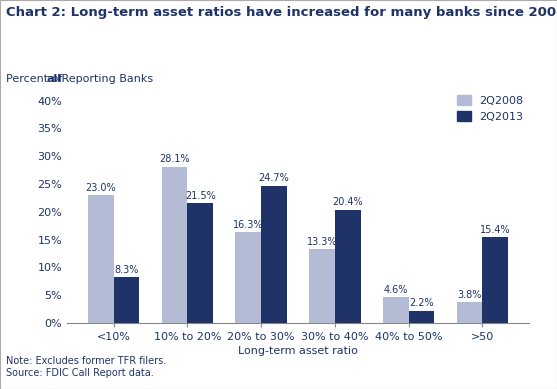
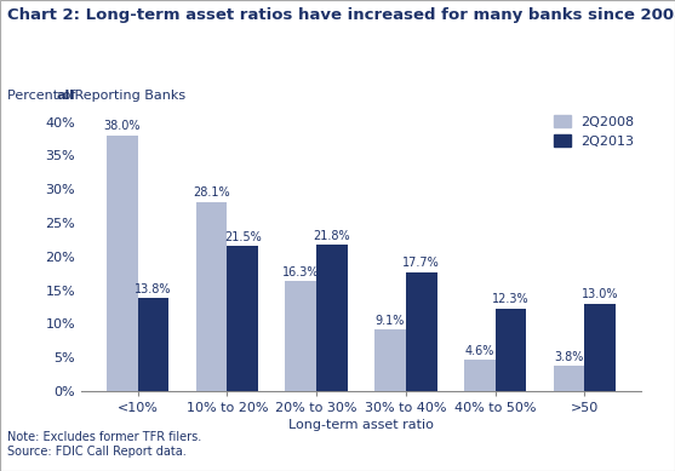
2Q2008/<10%: 23.0% -> 38.0%
2Q2013/<10%: 8.3% -> 13.8%
2Q2013/20% to 30%: 24.7% -> 21.8%
2Q2008/30% to 40%: 13.3% -> 9.1%
2Q2013/30% to 40%: 20.4% -> 17.7%
2Q2013/40% to 50%: 2.2% -> 12.3%
2Q2013/>50: 15.4% -> 13.0%
